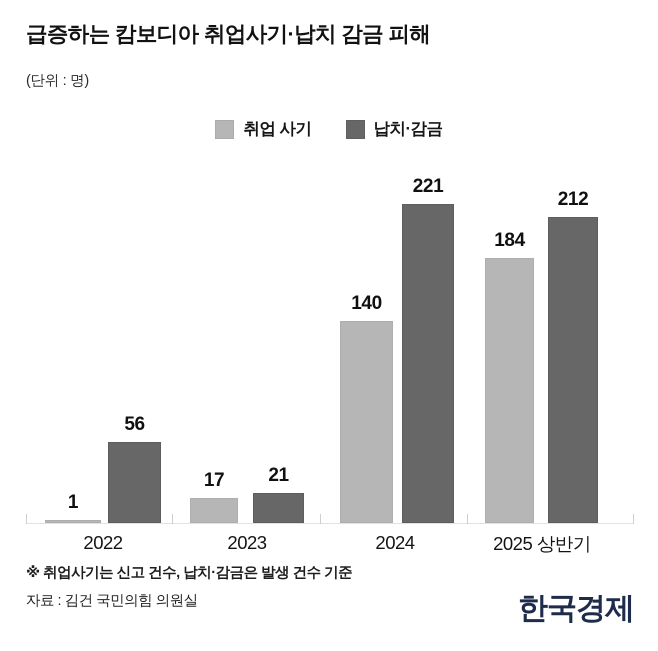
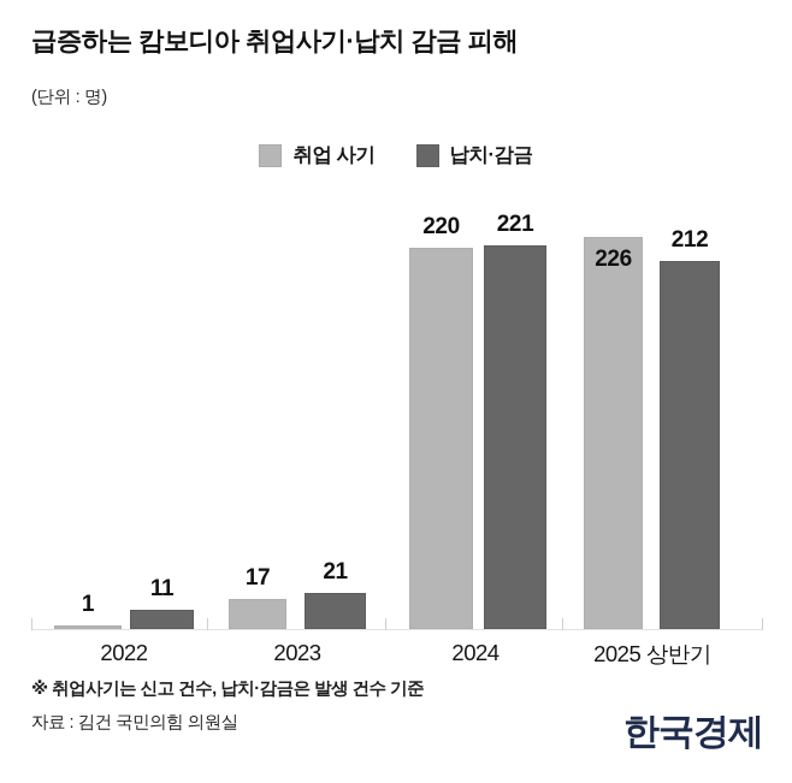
납치·감금/2022: 56 -> 11
취업 사기/2024: 140 -> 220
취업 사기/2025 상반기: 184 -> 226
